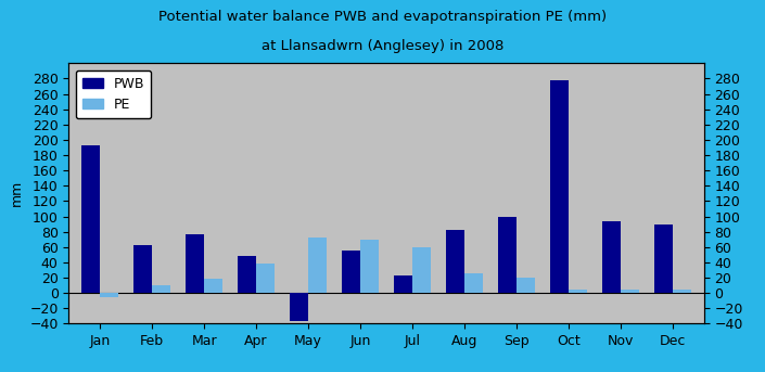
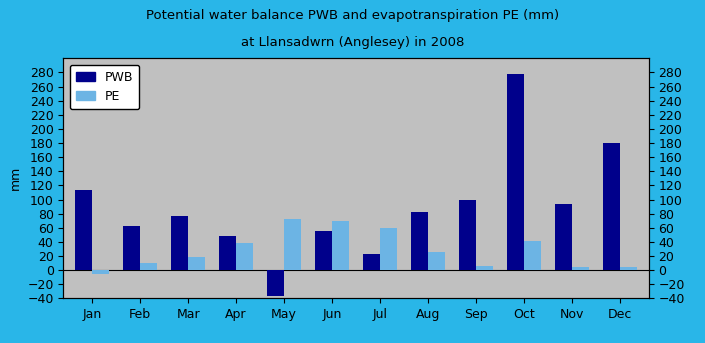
PWB/Jan: 193 -> 114
PE/Sep: 20 -> 6
PE/Oct: 5 -> 42
PWB/Dec: 90 -> 180
